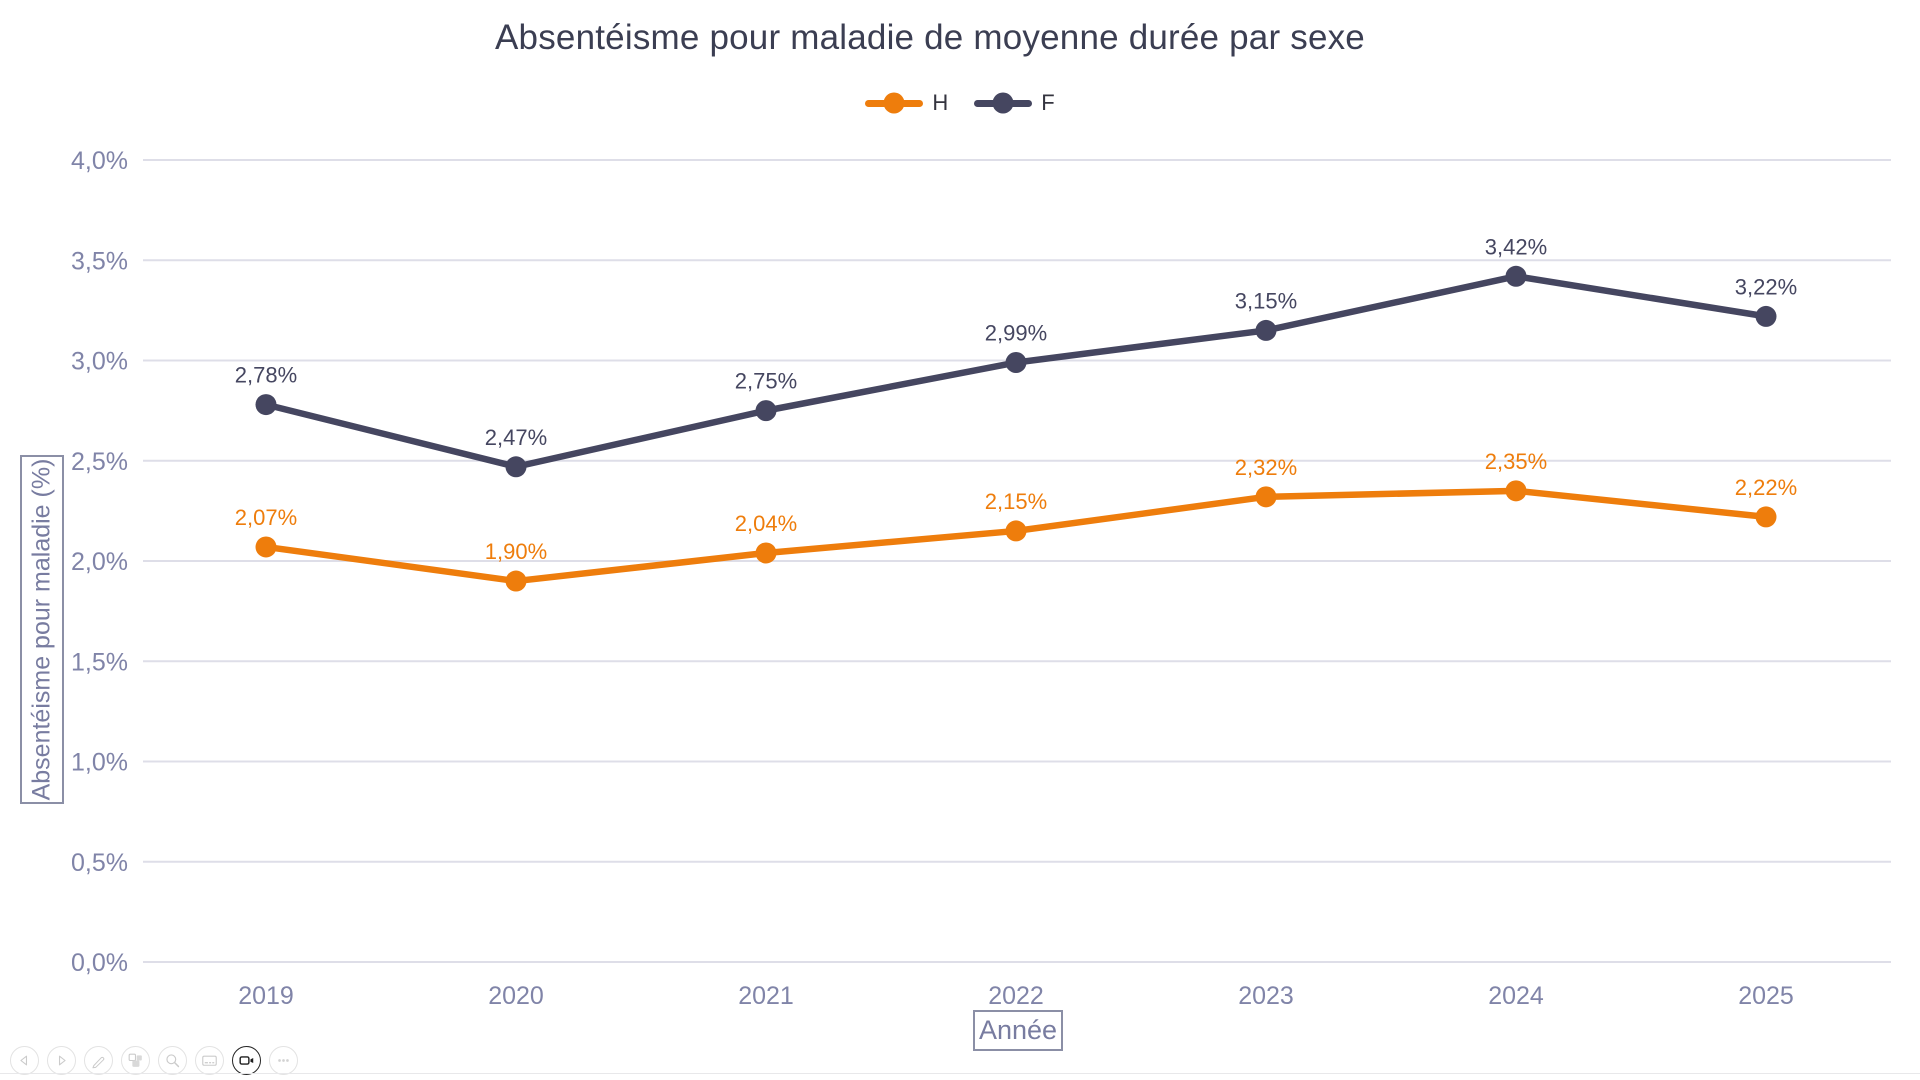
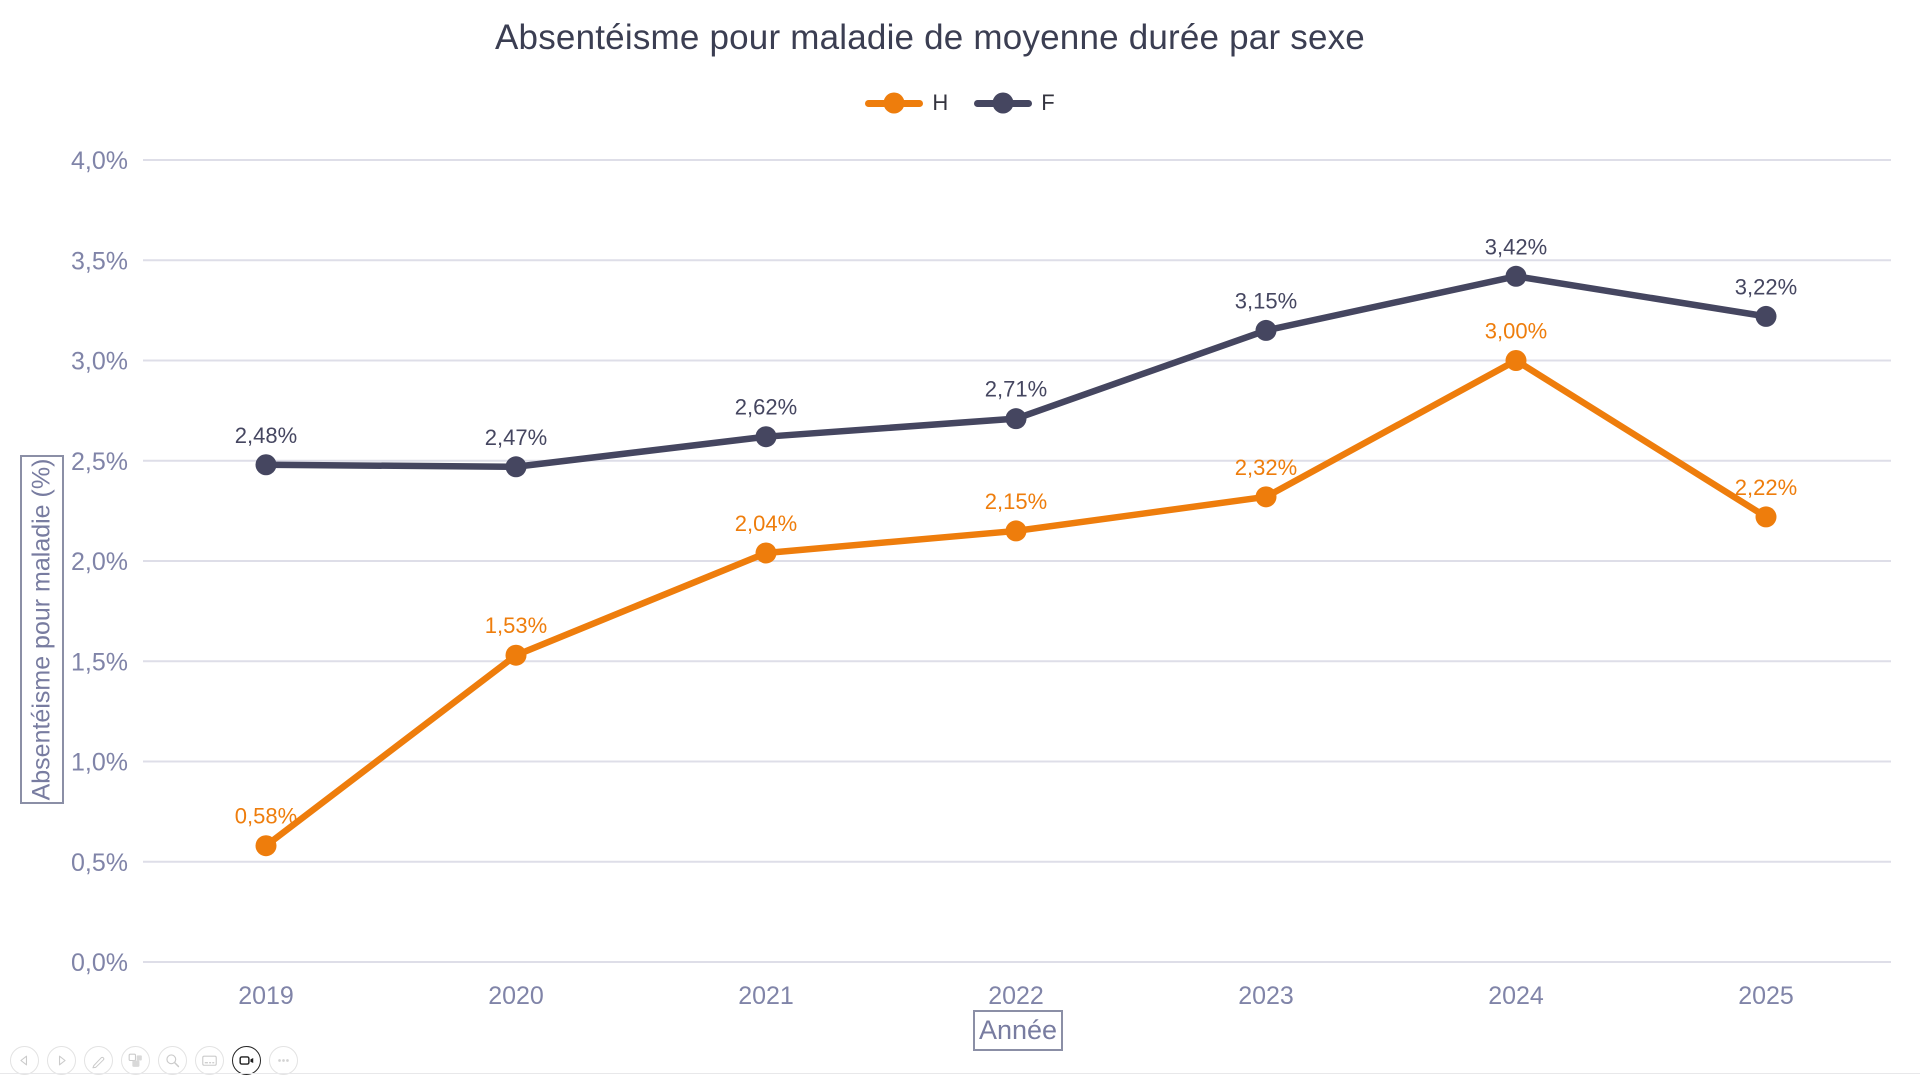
H/2019: 2,07% -> 0,58%
F/2019: 2,78% -> 2,48%
H/2020: 1,90% -> 1,53%
F/2021: 2,75% -> 2,62%
F/2022: 2,99% -> 2,71%
H/2024: 2,35% -> 3,00%
